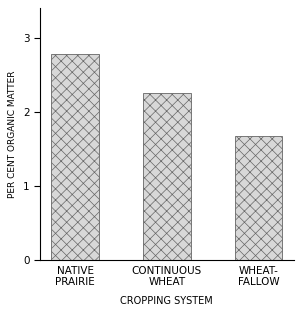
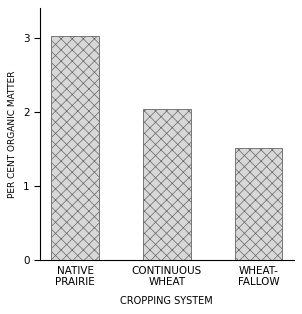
NATIVE PRAIRIE: 2.78 -> 3.03
CONTINUOUS WHEAT: 2.26 -> 2.04
WHEAT- FALLOW: 1.68 -> 1.52
